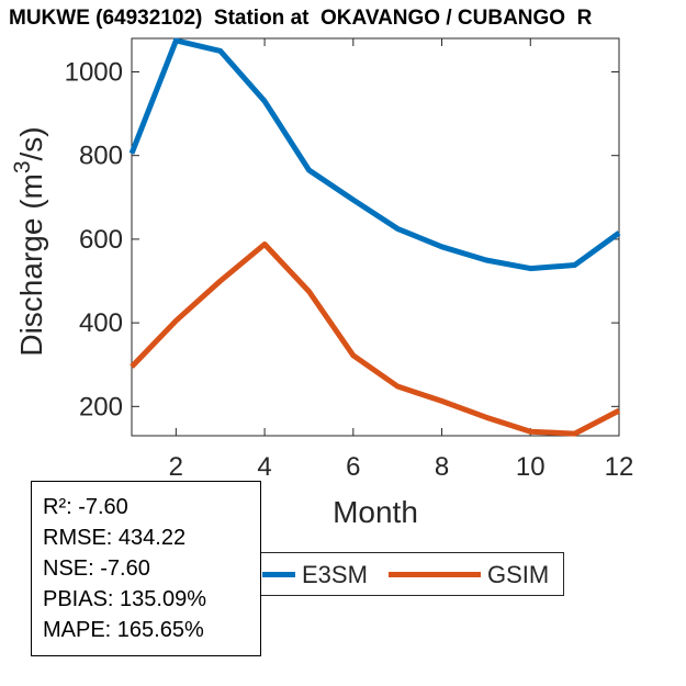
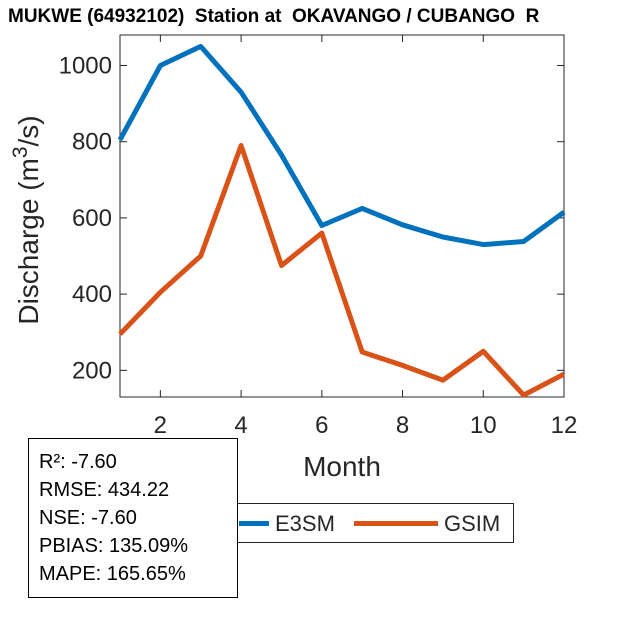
E3SM/2: 1080 -> 1000
GSIM/4: 590 -> 790
E3SM/6: 690 -> 580
GSIM/6: 320 -> 560
GSIM/10: 140 -> 250
